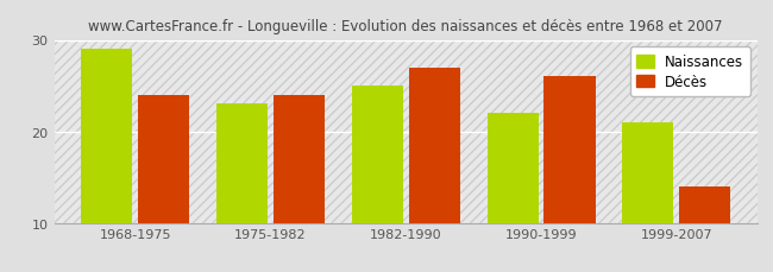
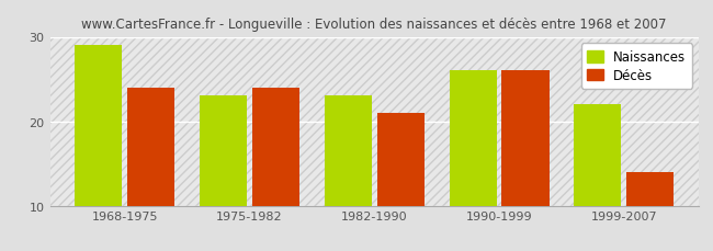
Naissances/1982-1990: 25 -> 23
Décès/1982-1990: 27 -> 21
Naissances/1990-1999: 22 -> 26
Naissances/1999-2007: 21 -> 22
